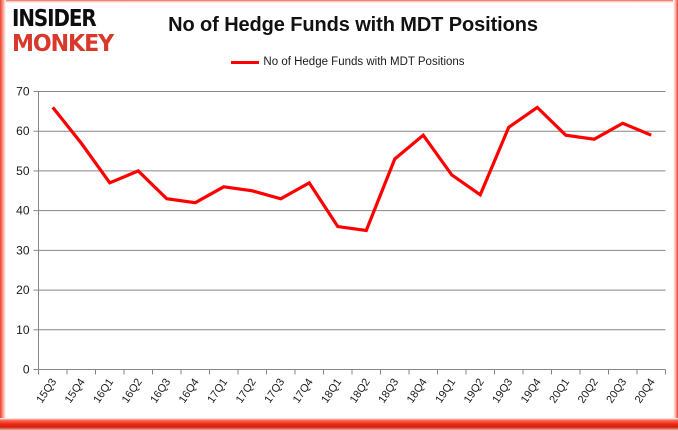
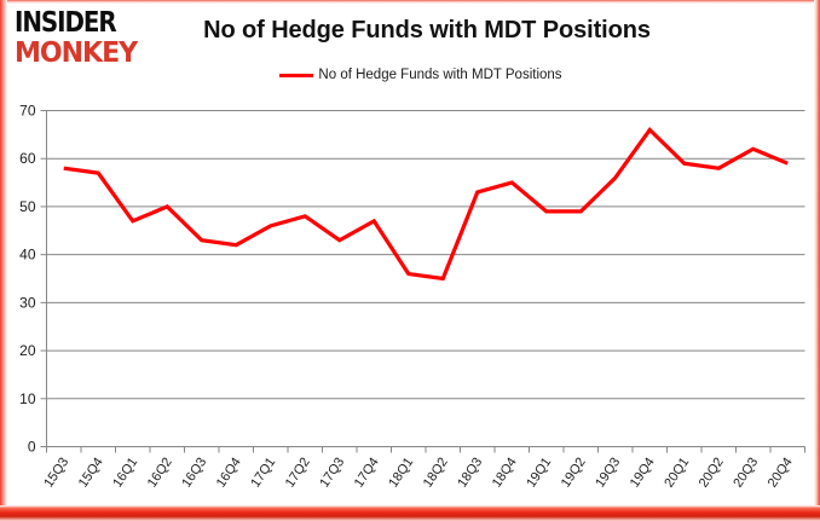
15Q3: 66 -> 58
17Q2: 45 -> 48
18Q4: 59 -> 55
19Q2: 44 -> 49
19Q3: 61 -> 56
